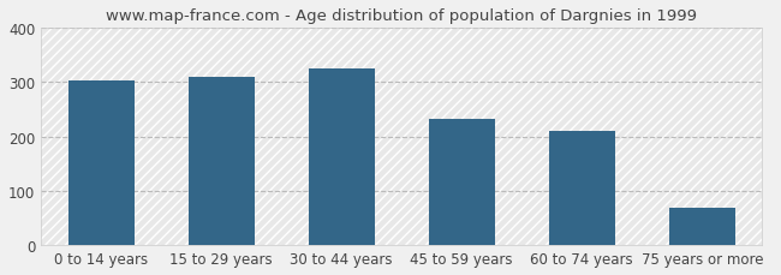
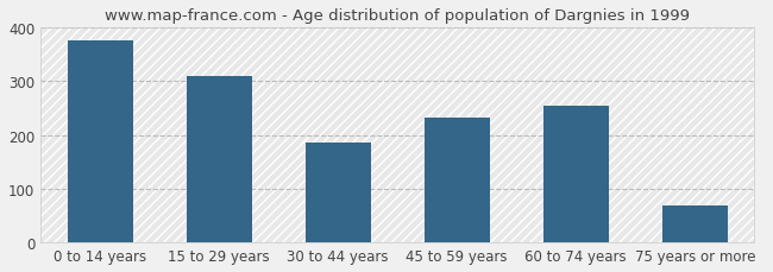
0 to 14 years: 303 -> 375
30 to 44 years: 324 -> 185
60 to 74 years: 211 -> 255
